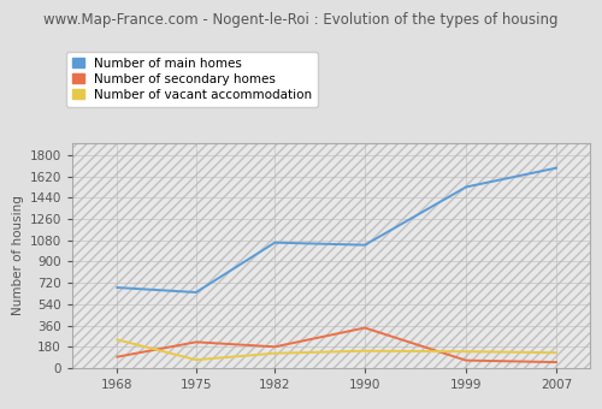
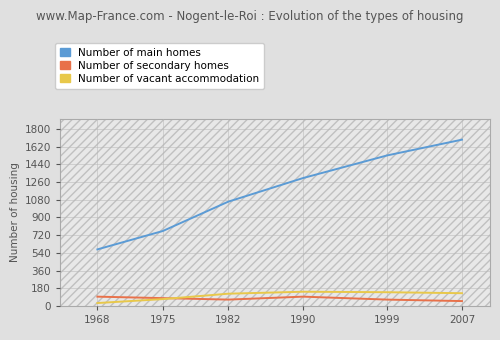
Number of main homes/1968: 680 -> 580
Number of vacant accommodation/1968: 240 -> 30
Number of main homes/1975: 640 -> 760
Number of secondary homes/1975: 220 -> 80
Number of secondary homes/1982: 180 -> 60
Number of main homes/1990: 1040 -> 1300
Number of secondary homes/1990: 340 -> 100
